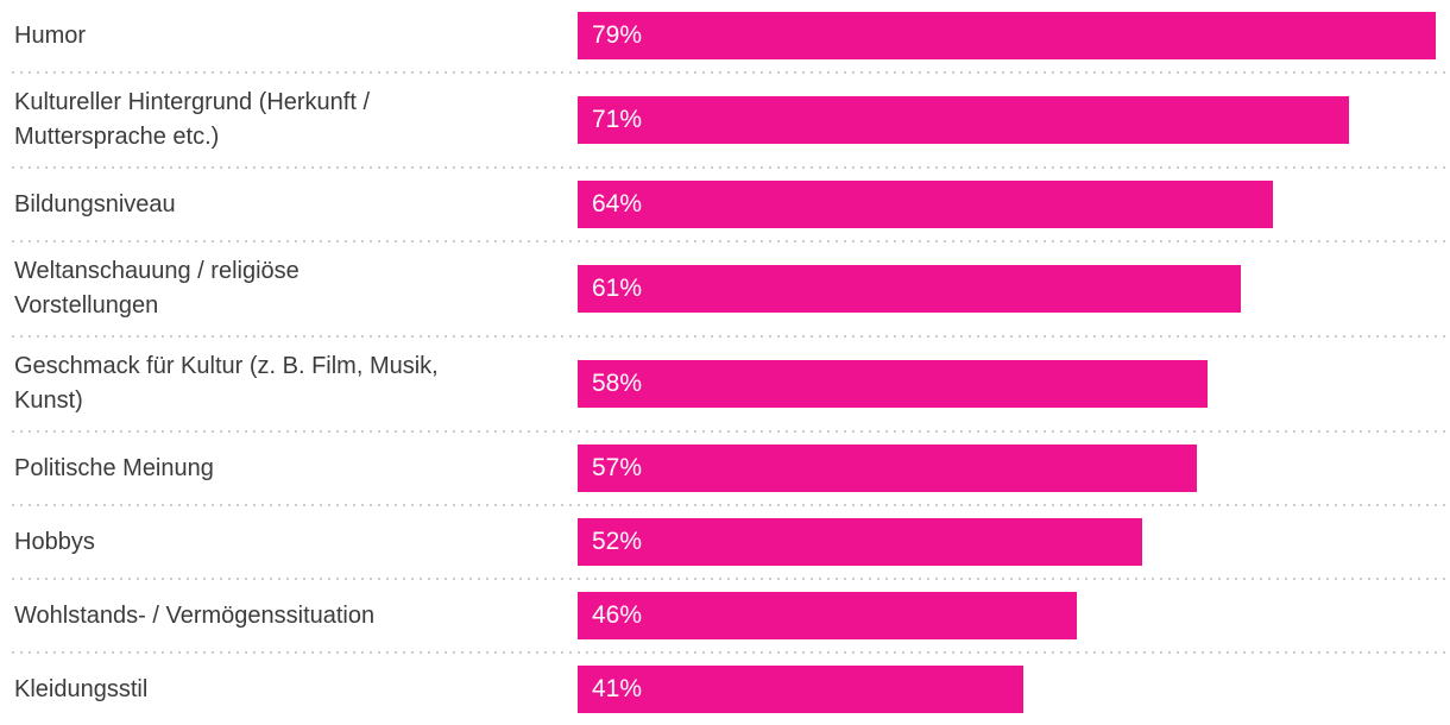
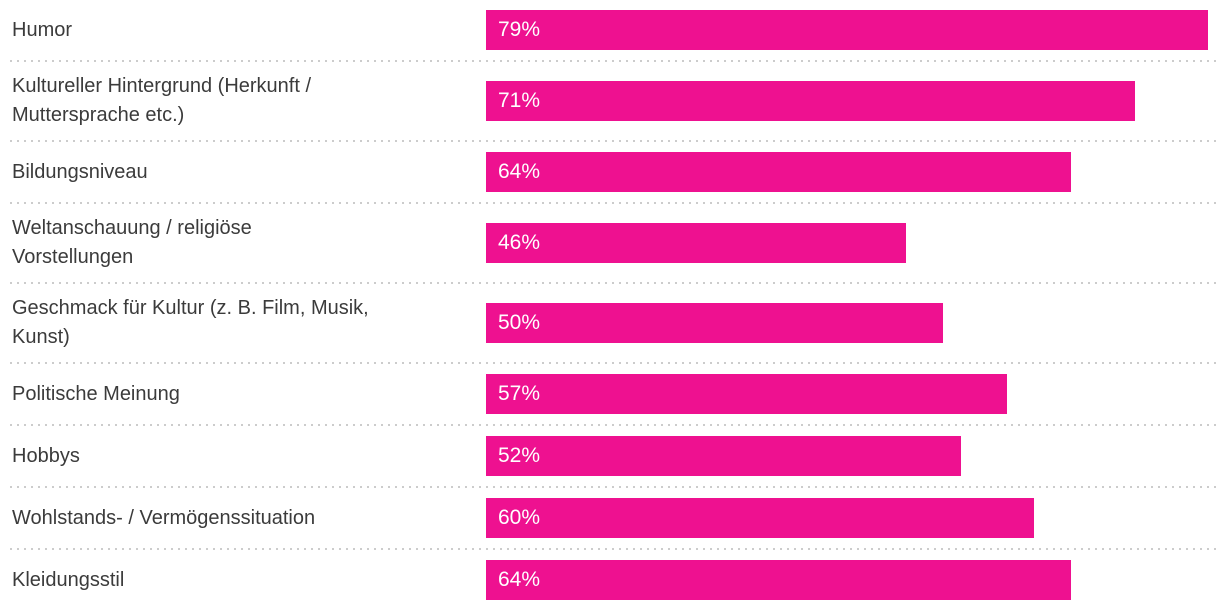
Weltanschauung / religiöse Vorstellungen: 61% -> 46%
Geschmack für Kultur (z. B. Film, Musik, Kunst): 58% -> 50%
Wohlstands- / Vermögenssituation: 46% -> 60%
Kleidungsstil: 41% -> 64%
